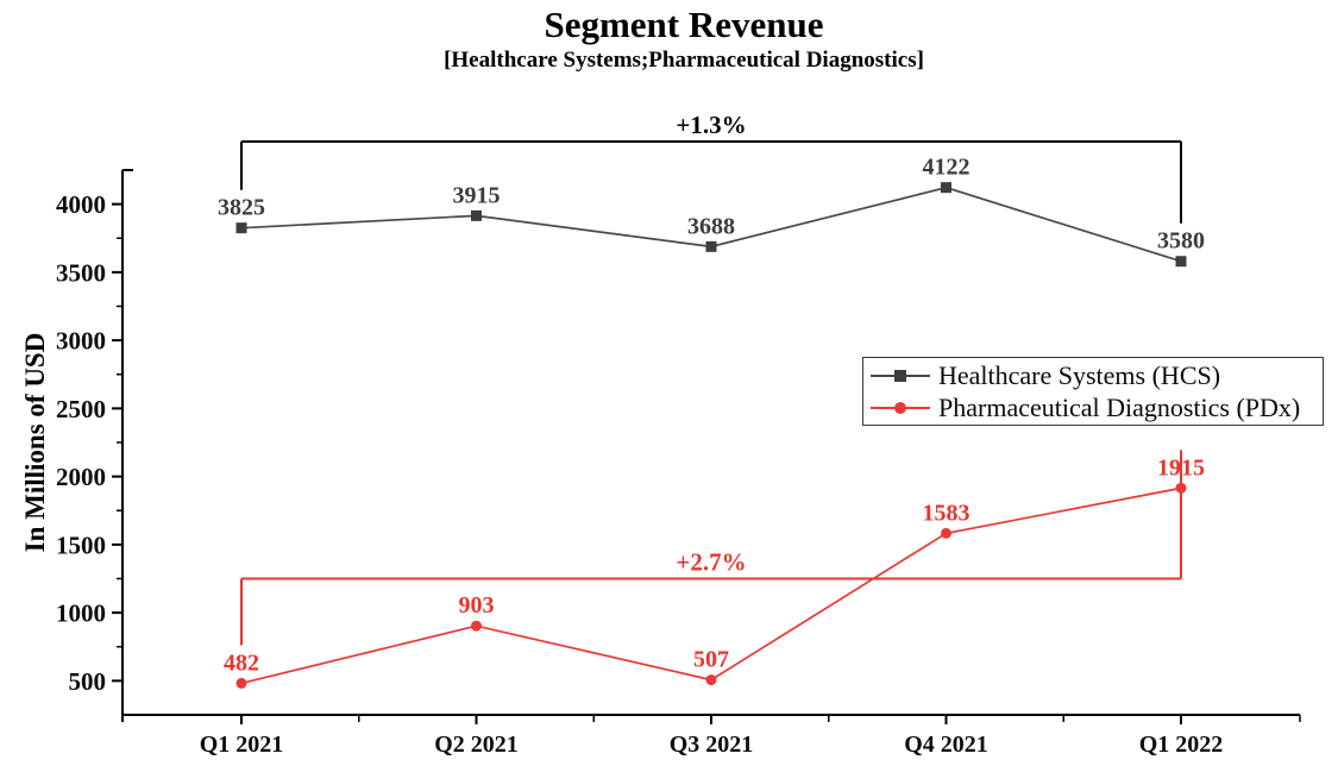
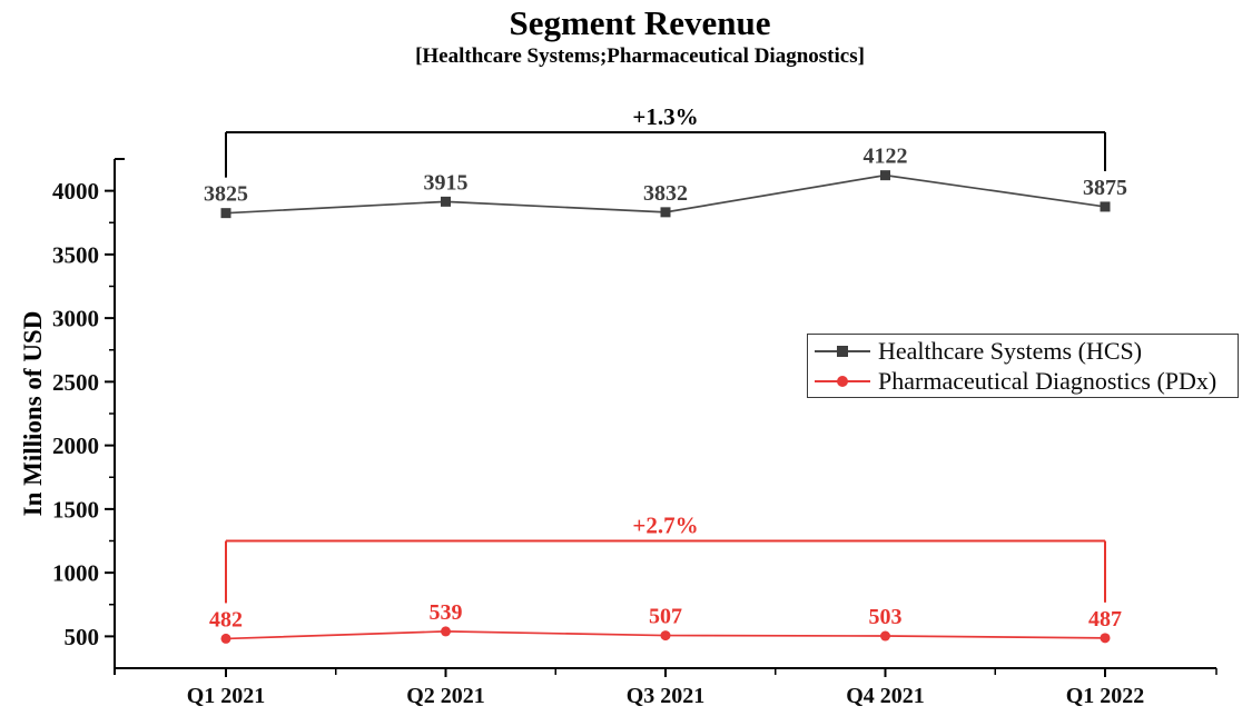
Pharmaceutical Diagnostics (PDx)/Q2 2021: 903 -> 539
Healthcare Systems (HCS)/Q3 2021: 3688 -> 3832
Pharmaceutical Diagnostics (PDx)/Q4 2021: 1583 -> 503
Healthcare Systems (HCS)/Q1 2022: 3580 -> 3875
Pharmaceutical Diagnostics (PDx)/Q1 2022: 1915 -> 487
